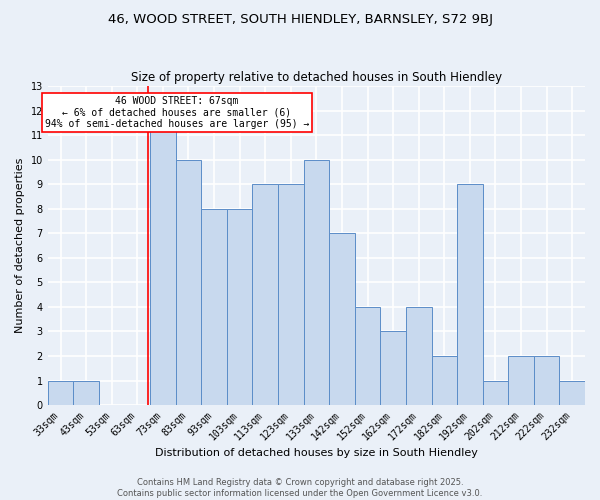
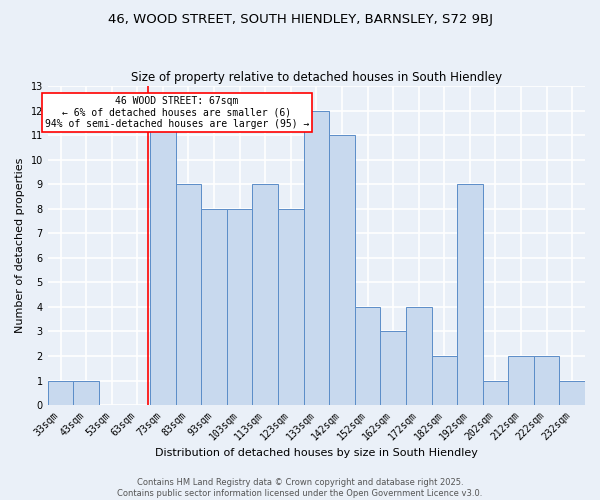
83sqm: 10 -> 9
123sqm: 9 -> 8
133sqm: 10 -> 12
142sqm: 7 -> 11
